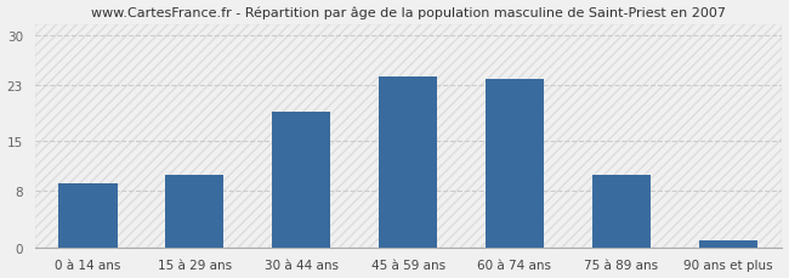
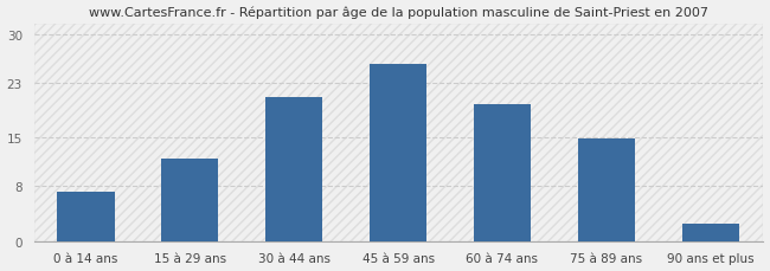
0 à 14 ans: 9.0 -> 7.2
15 à 29 ans: 10.2 -> 12.0
30 à 44 ans: 19.2 -> 20.8
45 à 59 ans: 24.2 -> 25.6
60 à 74 ans: 23.8 -> 19.8
75 à 89 ans: 10.2 -> 14.8
90 ans et plus: 1.0 -> 2.6
